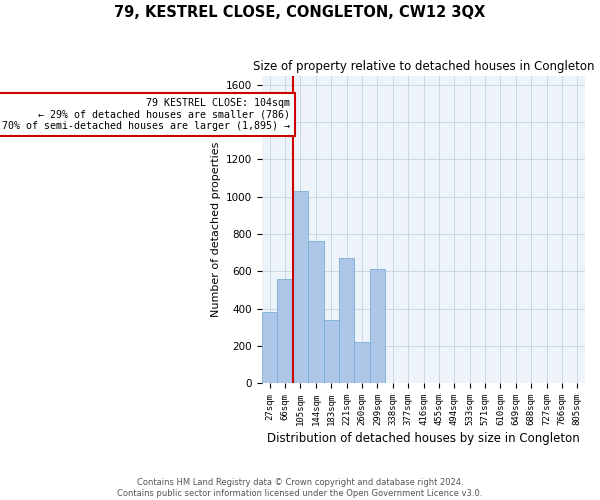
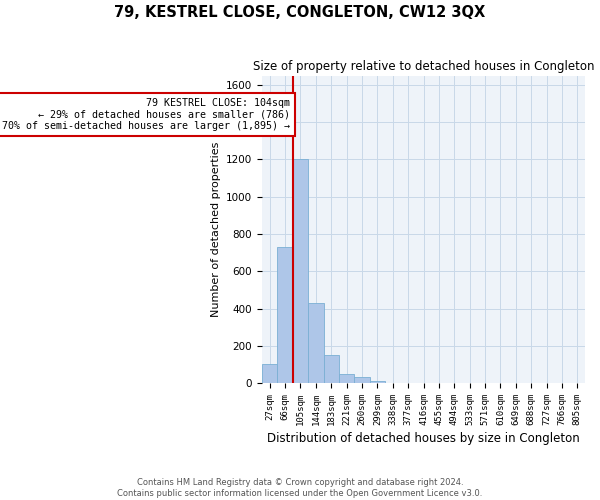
27sqm: 380 -> 100
66sqm: 560 -> 730
105sqm: 1030 -> 1200
144sqm: 760 -> 430
183sqm: 340 -> 150
221sqm: 670 -> 50
260sqm: 220 -> 30
299sqm: 610 -> 10
